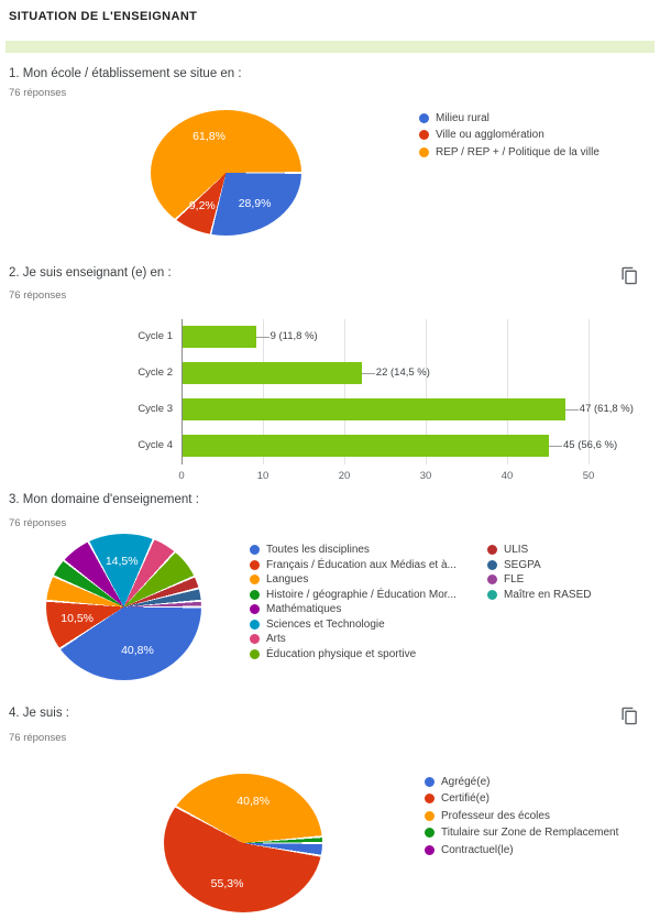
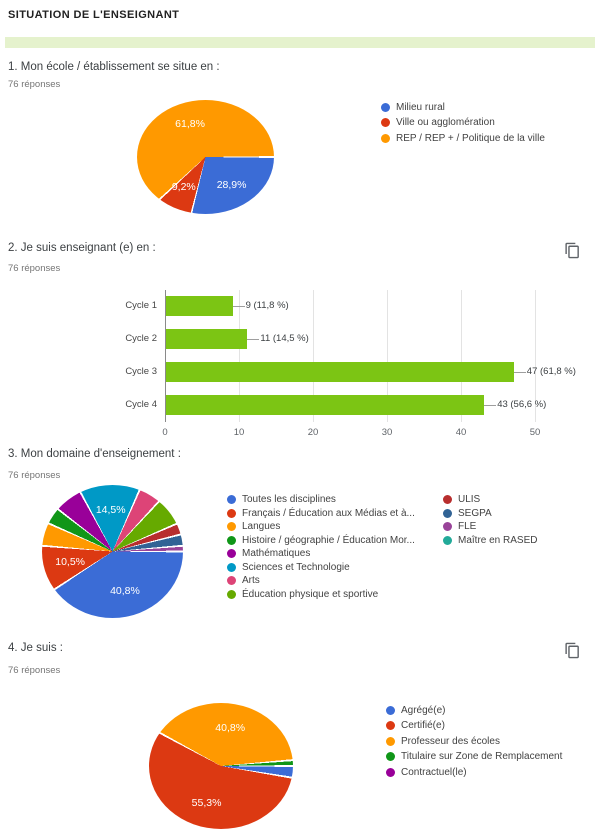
2. Je suis enseignant (e) en :/Cycle 2: 22 -> 11
2. Je suis enseignant (e) en :/Cycle 4: 45 -> 43
